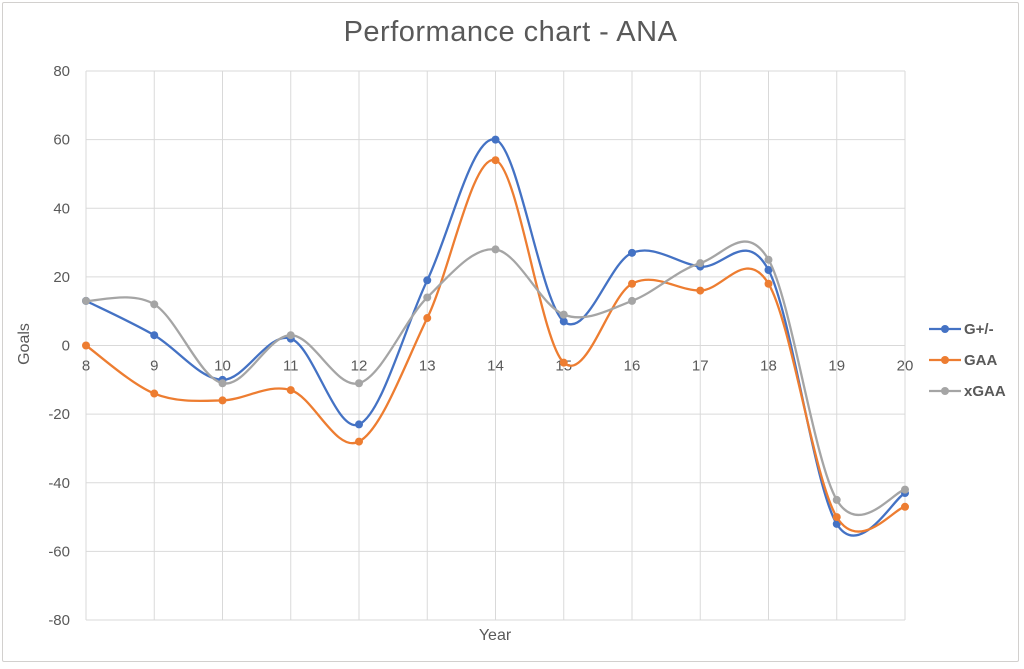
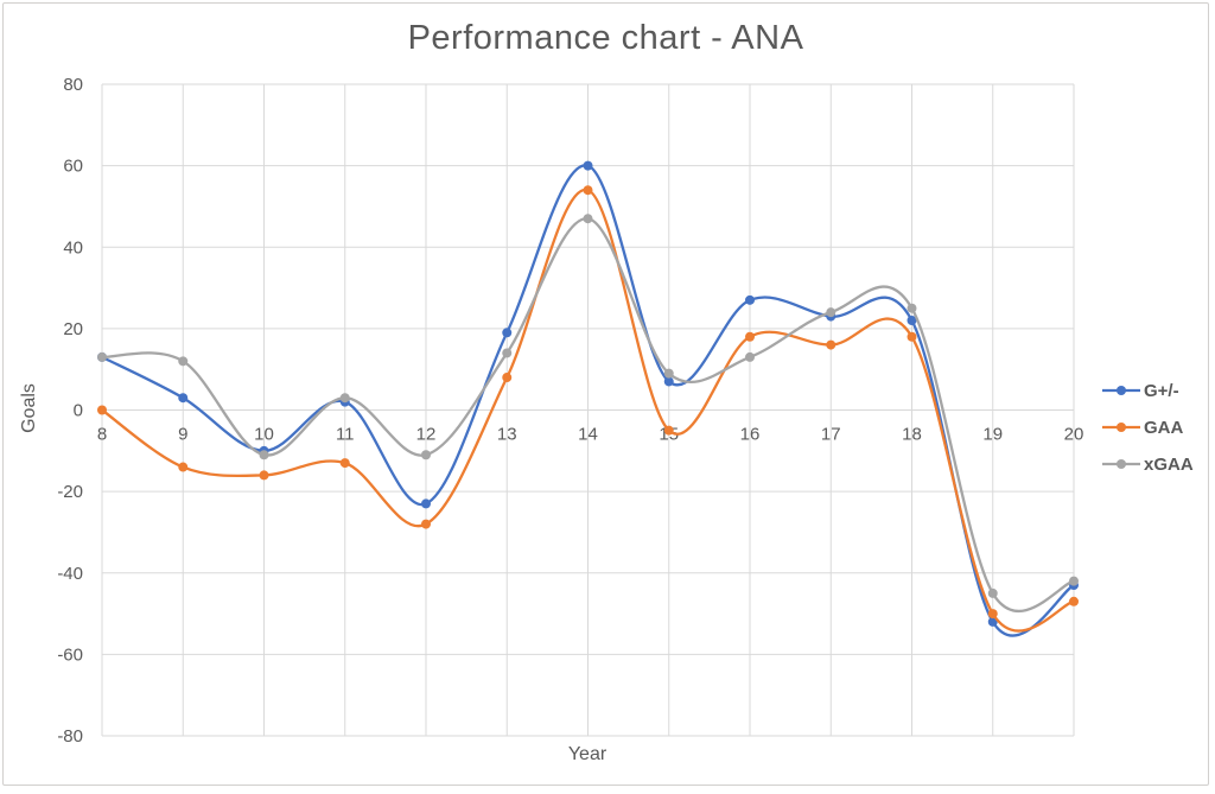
xGAA/14: 28 -> 47
